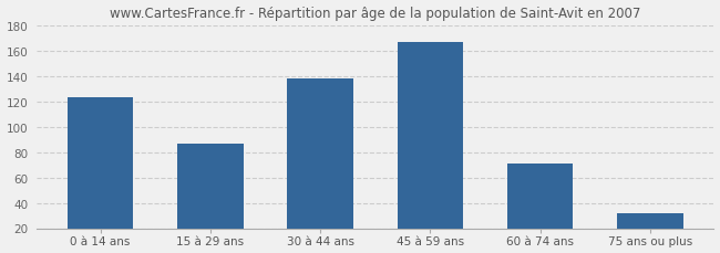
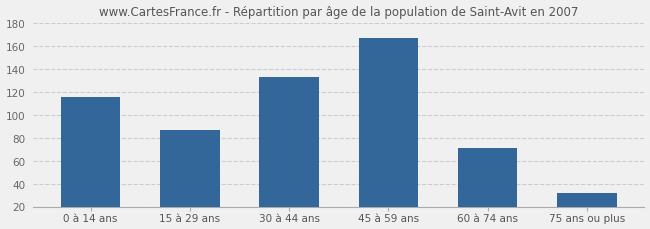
0 à 14 ans: 123 -> 115
30 à 44 ans: 138 -> 133
